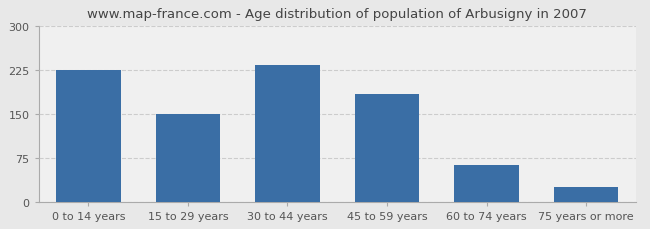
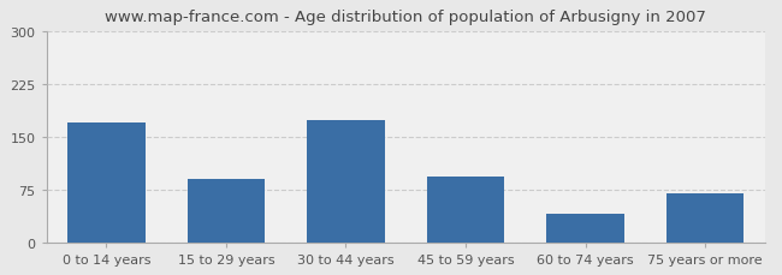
0 to 14 years: 225 -> 170
15 to 29 years: 150 -> 90
30 to 44 years: 233 -> 174
45 to 59 years: 183 -> 94
60 to 74 years: 63 -> 40
75 years or more: 25 -> 70
